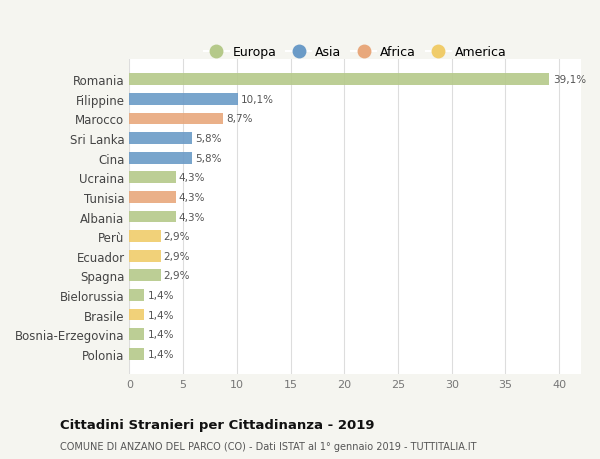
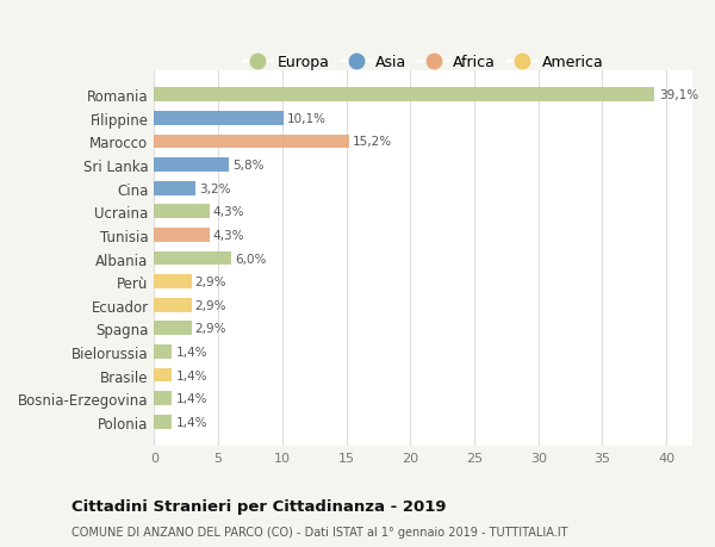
Marocco: 8,7% -> 15,2%
Cina: 5,8% -> 3,2%
Albania: 4,3% -> 6,0%
